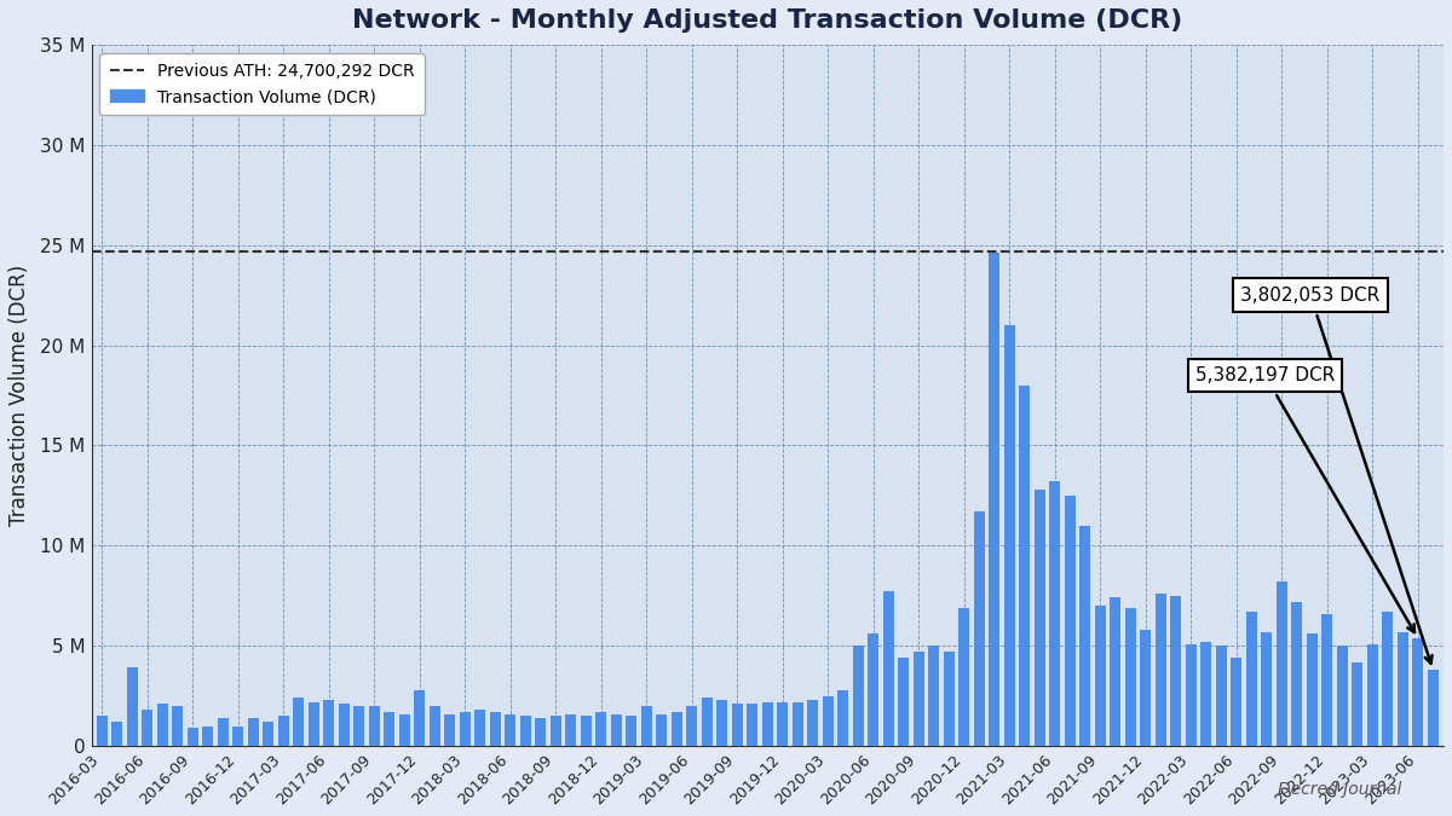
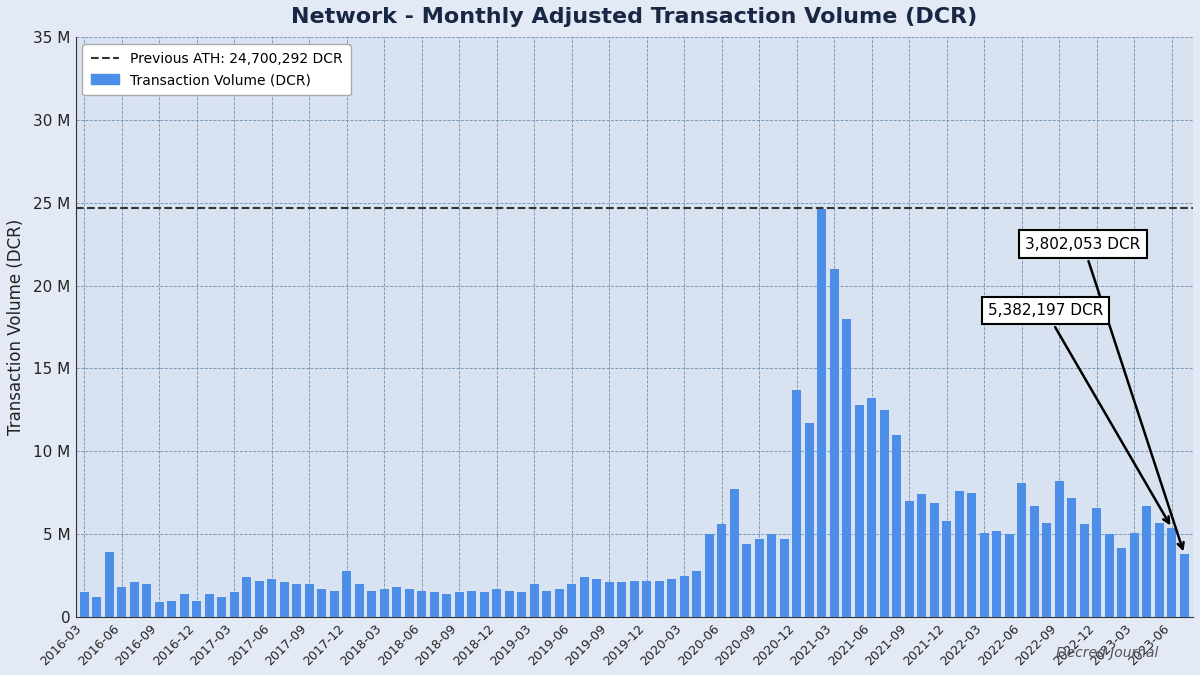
2020-12: 6.9 M -> 13.7 M
2022-06: 4.4 M -> 8.1 M
